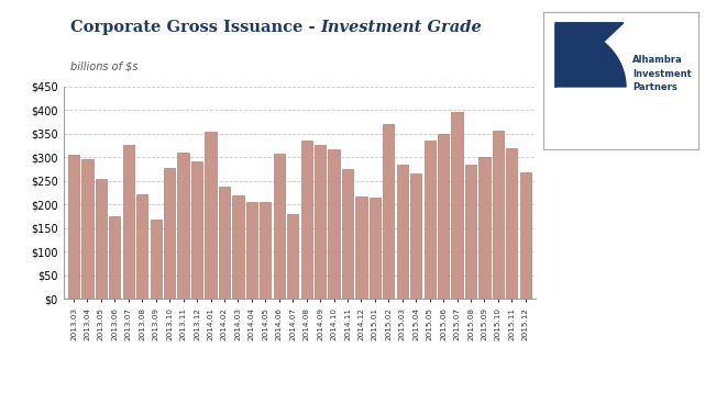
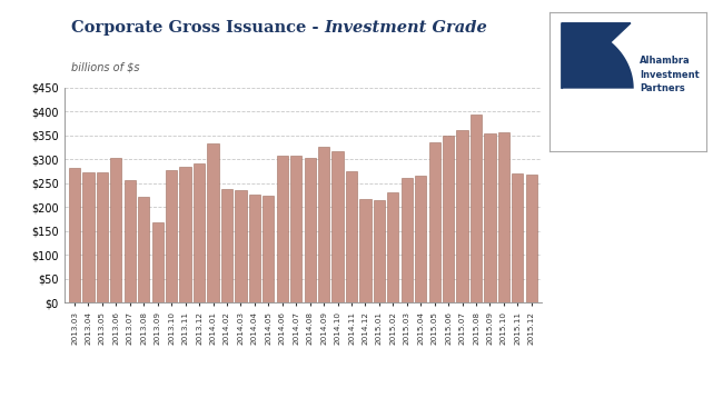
2013.03: $305 -> $282
2013.04: $295 -> $272
2013.05: $255 -> $272
2013.06: $175 -> $303
2013.07: $325 -> $256
2013.11: $310 -> $285
2014.01: $355 -> $333
2014.03: $220 -> $235
2014.04: $205 -> $225
2014.05: $205 -> $224
2014.07: $180 -> $307
2014.08: $335 -> $302
2015.02: $370 -> $230
2015.03: $285 -> $260
2015.07: $395 -> $360
2015.08: $285 -> $393
2015.09: $300 -> $355
2015.11: $320 -> $270
